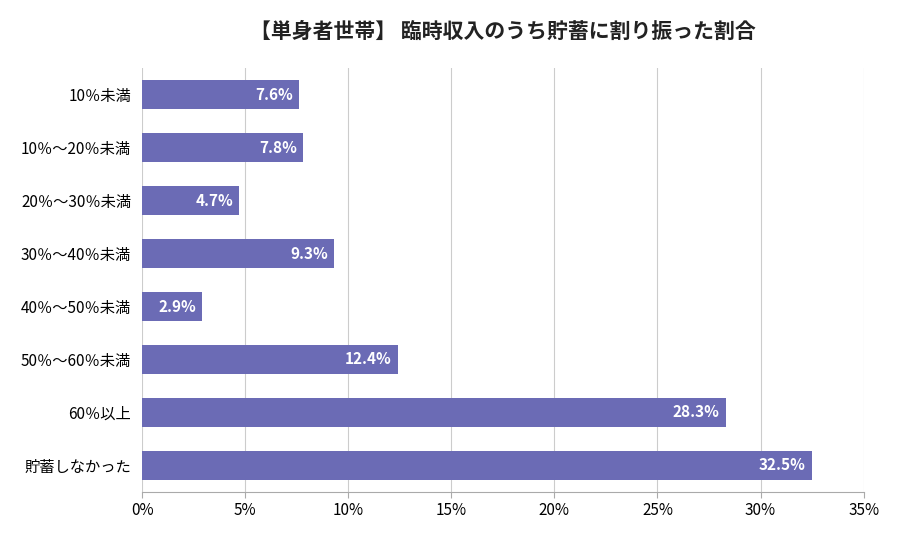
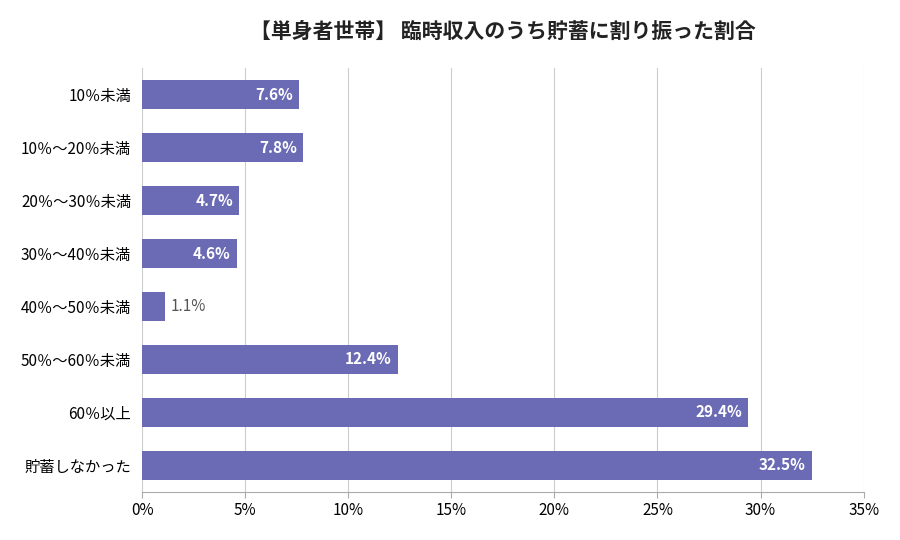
30％～40％未満: 9.3% -> 4.6%
40％～50％未満: 2.9% -> 1.1%
60％以上: 28.3% -> 29.4%
